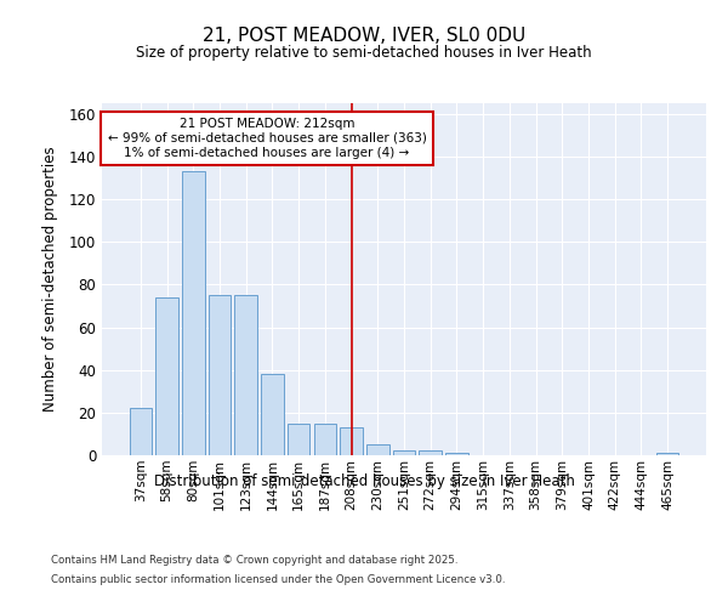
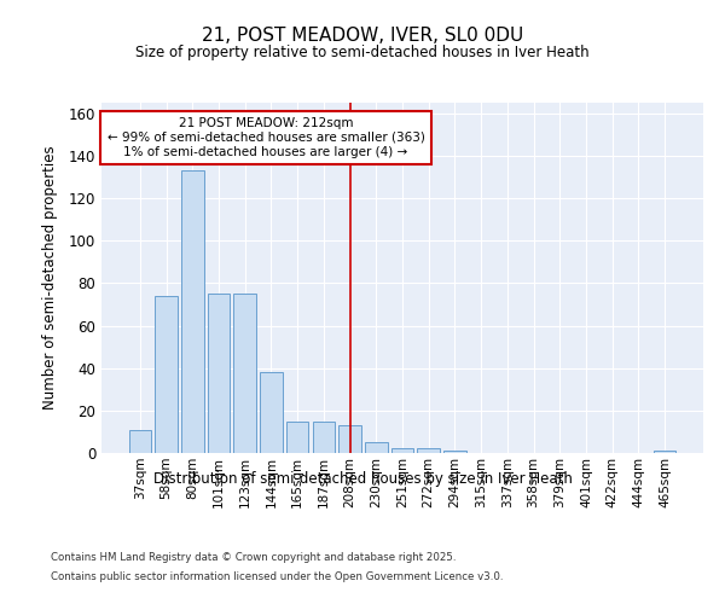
37sqm: 22 -> 11
